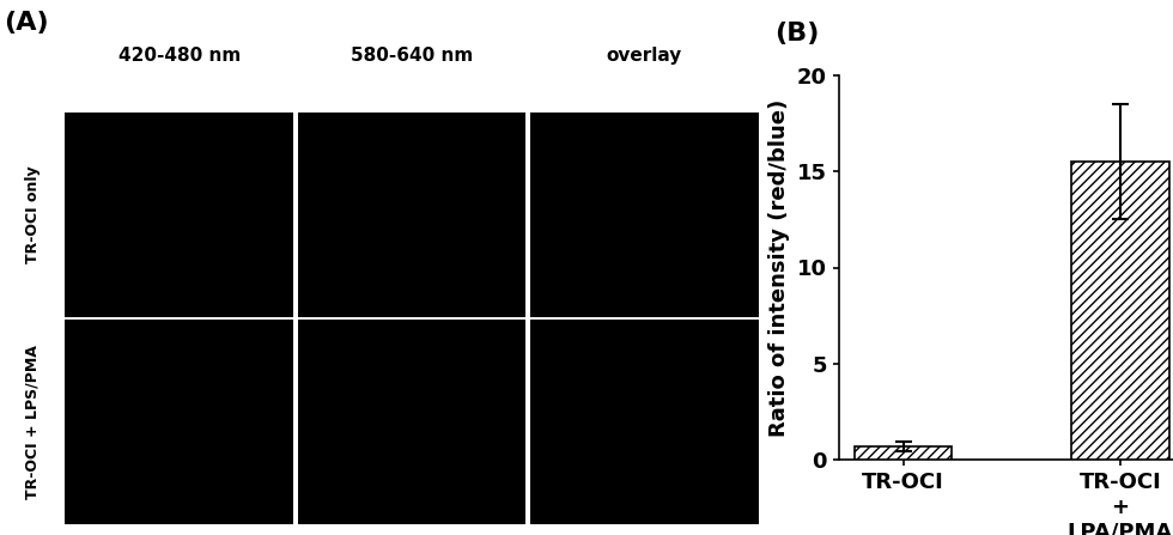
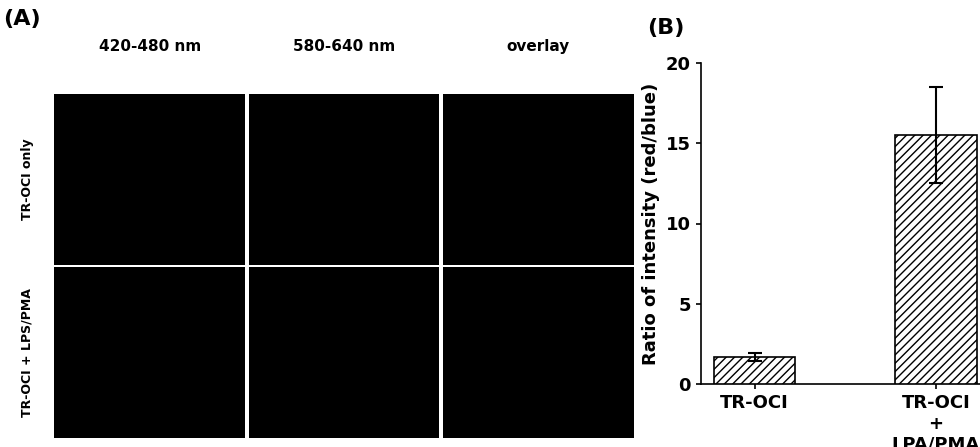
TR-OCI: 0.7 -> 1.7
